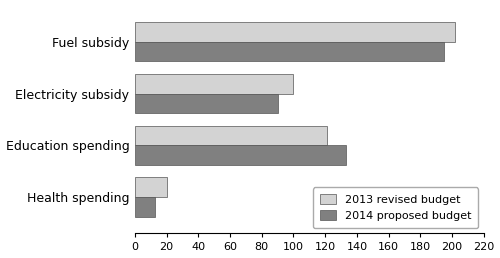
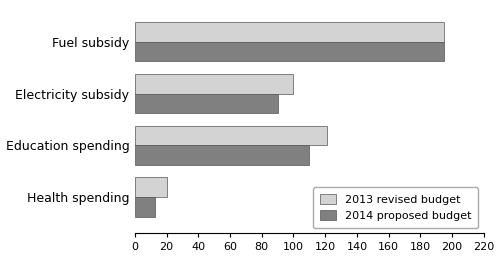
2013 revised budget/Fuel subsidy: 202 -> 195
2014 proposed budget/Education spending: 133 -> 110
